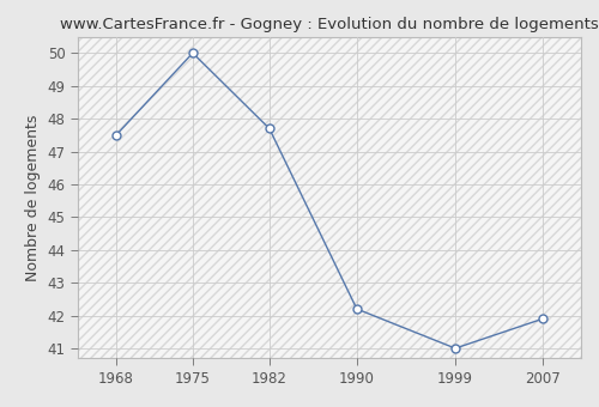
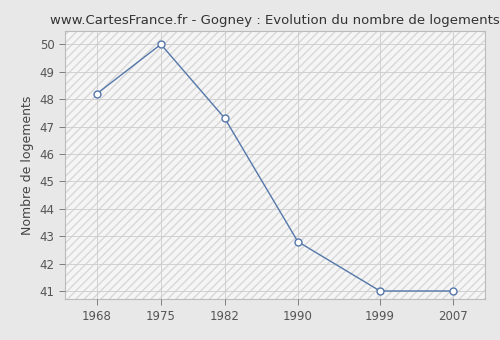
1968: 47.5 -> 48.2
1982: 47.7 -> 47.3
1990: 42.2 -> 42.8
2007: 41.9 -> 41.0
